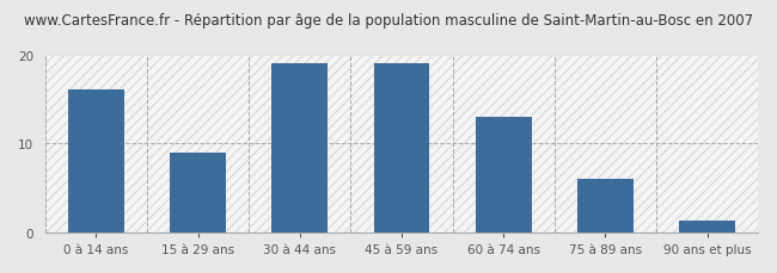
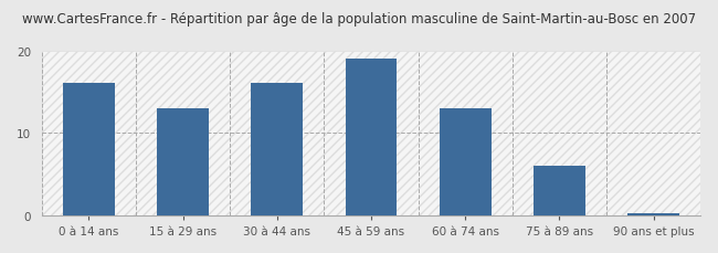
15 à 29 ans: 9.0 -> 13.0
30 à 44 ans: 19.0 -> 16.0
90 ans et plus: 1.4 -> 0.3
